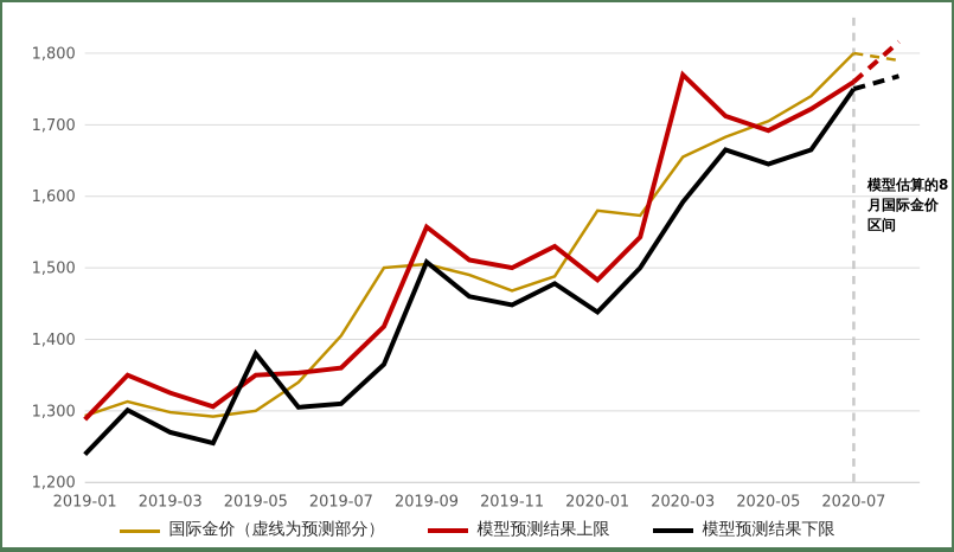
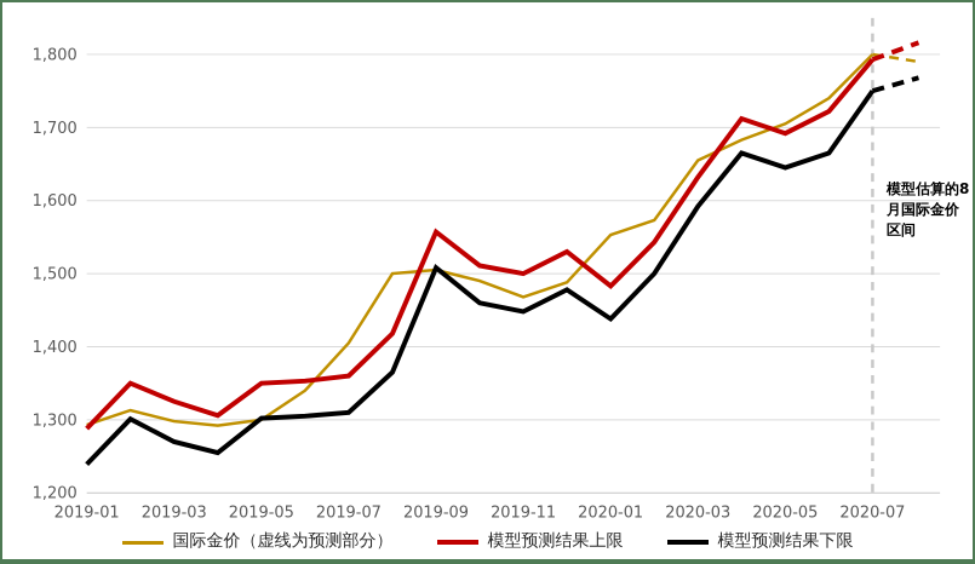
模型预测结果下限/2019-05: 1380 -> 1300
国际金价（虚线为预测部分）/2020-01: 1580 -> 1550
模型预测结果上限/2020-03: 1770 -> 1630
模型预测结果上限/2020-07: 1760 -> 1790
